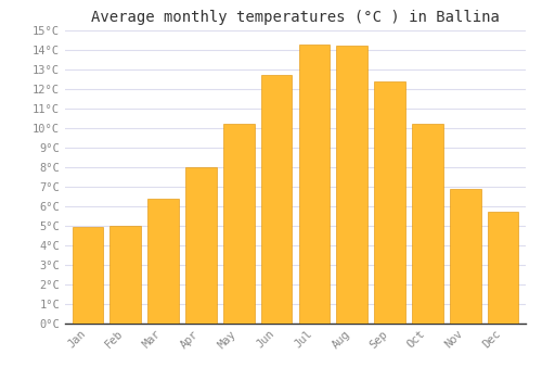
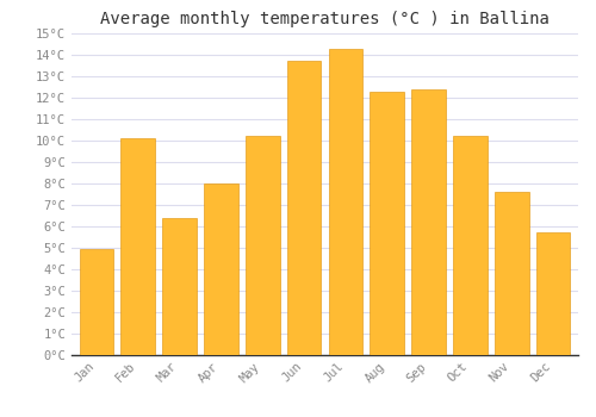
Feb: 5.0°C -> 10.1°C
Jun: 12.7°C -> 13.7°C
Aug: 14.2°C -> 12.3°C
Nov: 6.9°C -> 7.6°C
